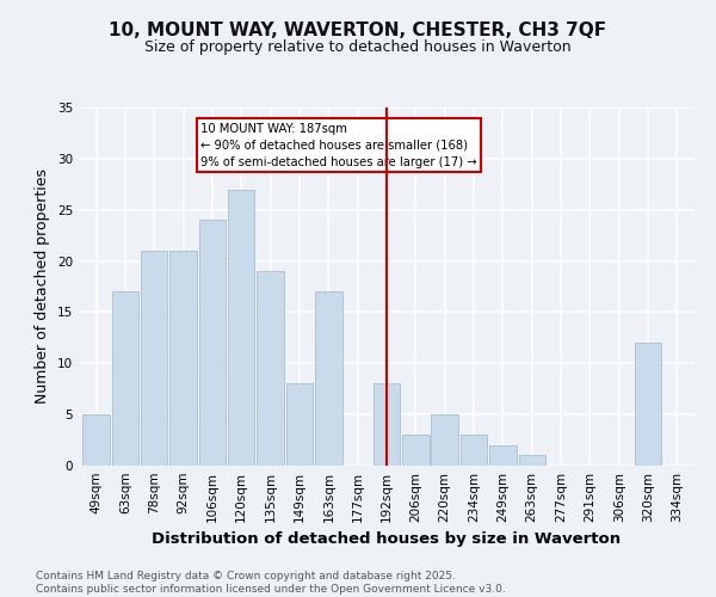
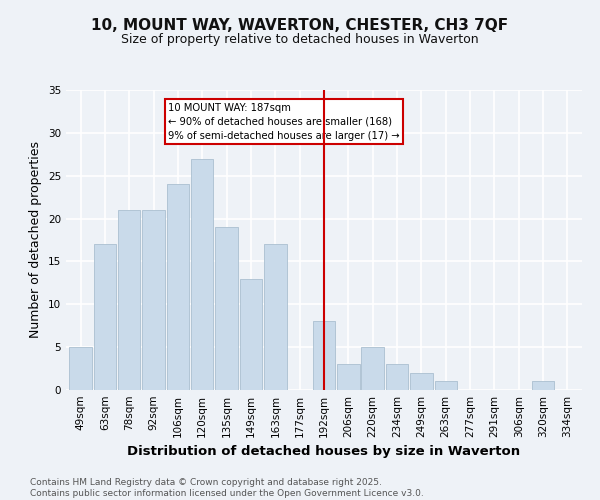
149sqm: 8 -> 13
320sqm: 12 -> 1
